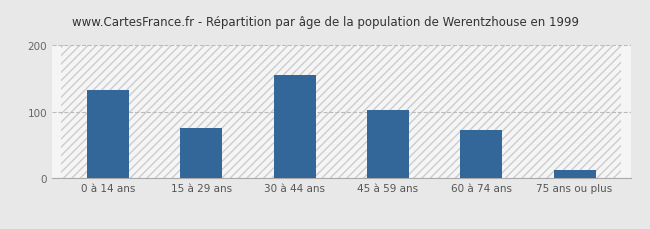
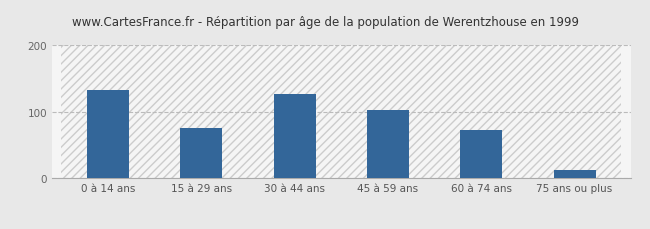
30 à 44 ans: 155 -> 126
